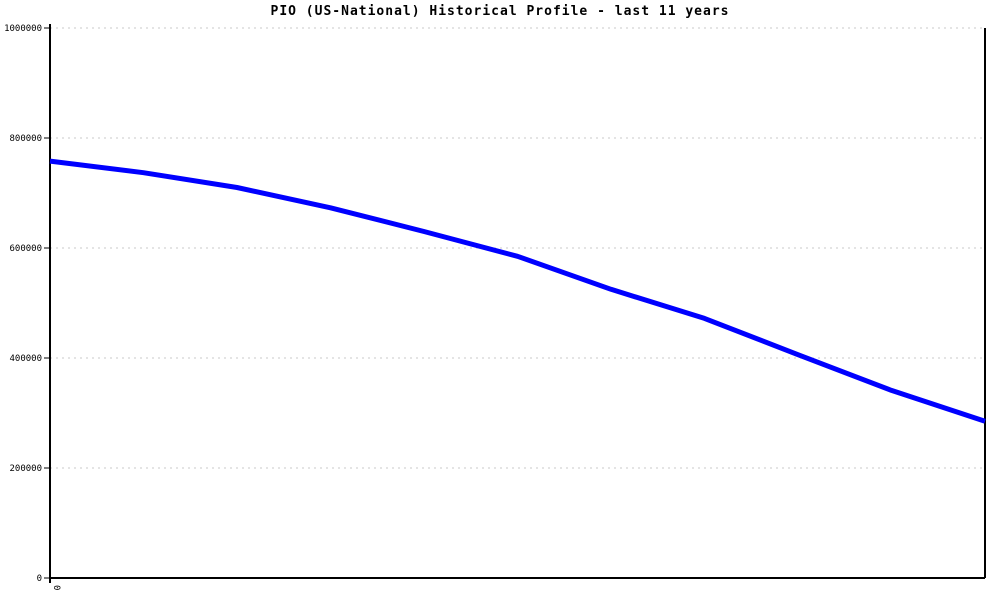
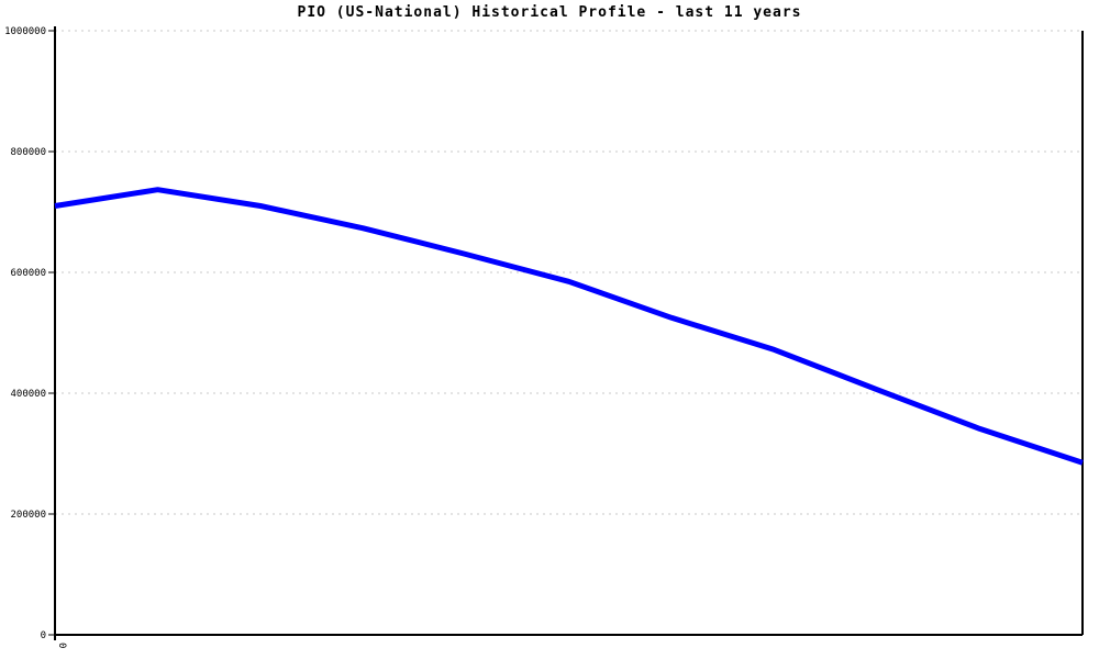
0: 760000 -> 710000
